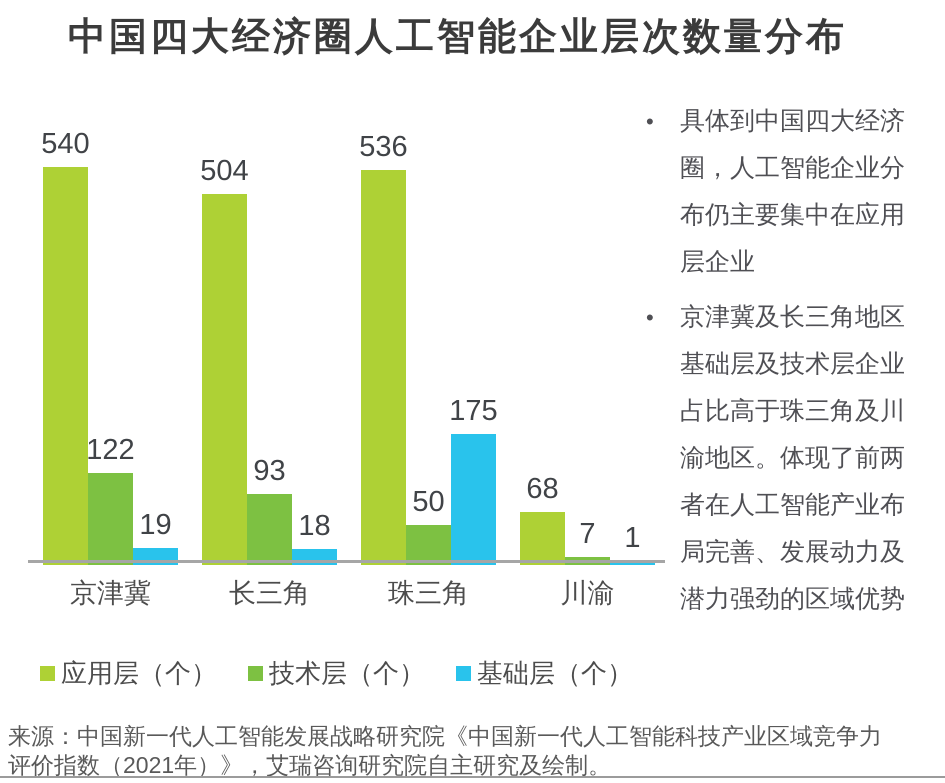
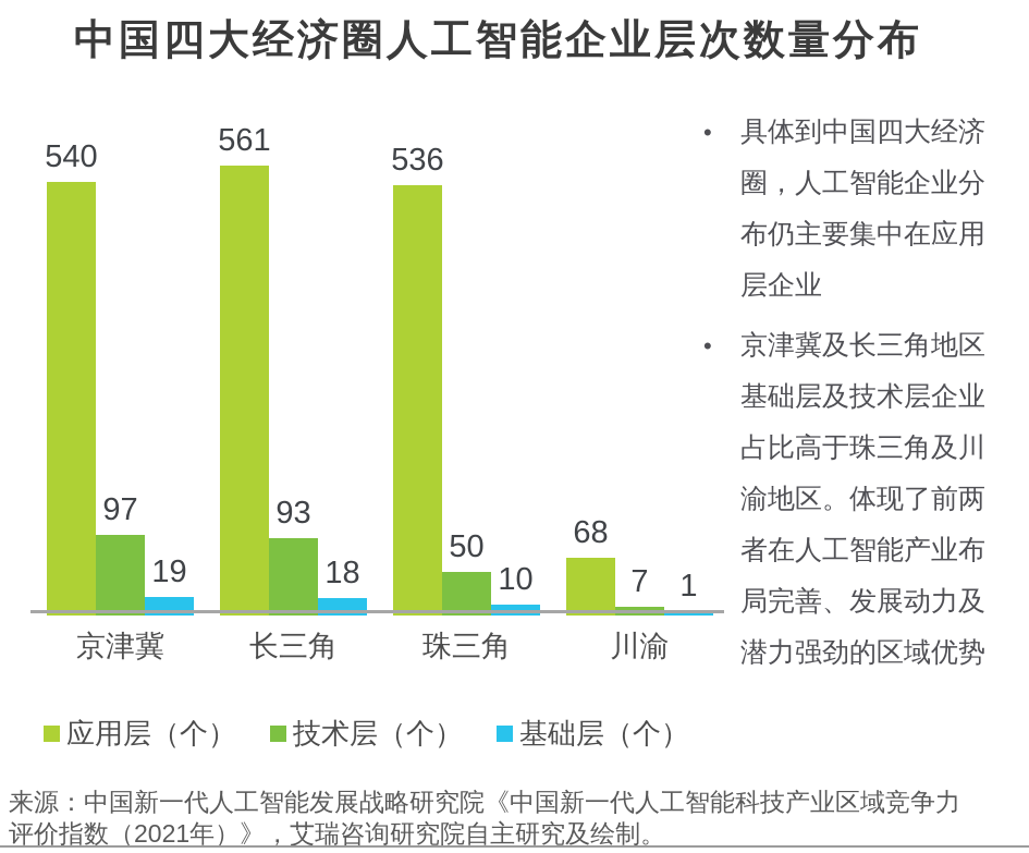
技术层（个）/京津冀: 122 -> 97
应用层（个）/长三角: 504 -> 561
基础层（个）/珠三角: 175 -> 10
